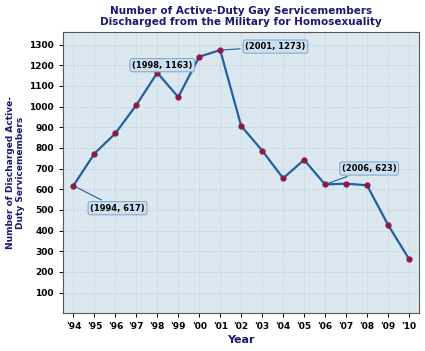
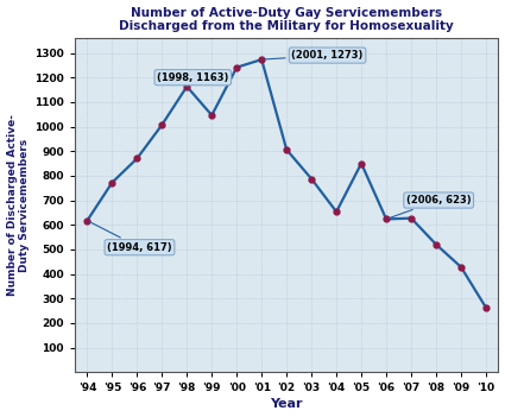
'05: 742 -> 850
'08: 619 -> 520
